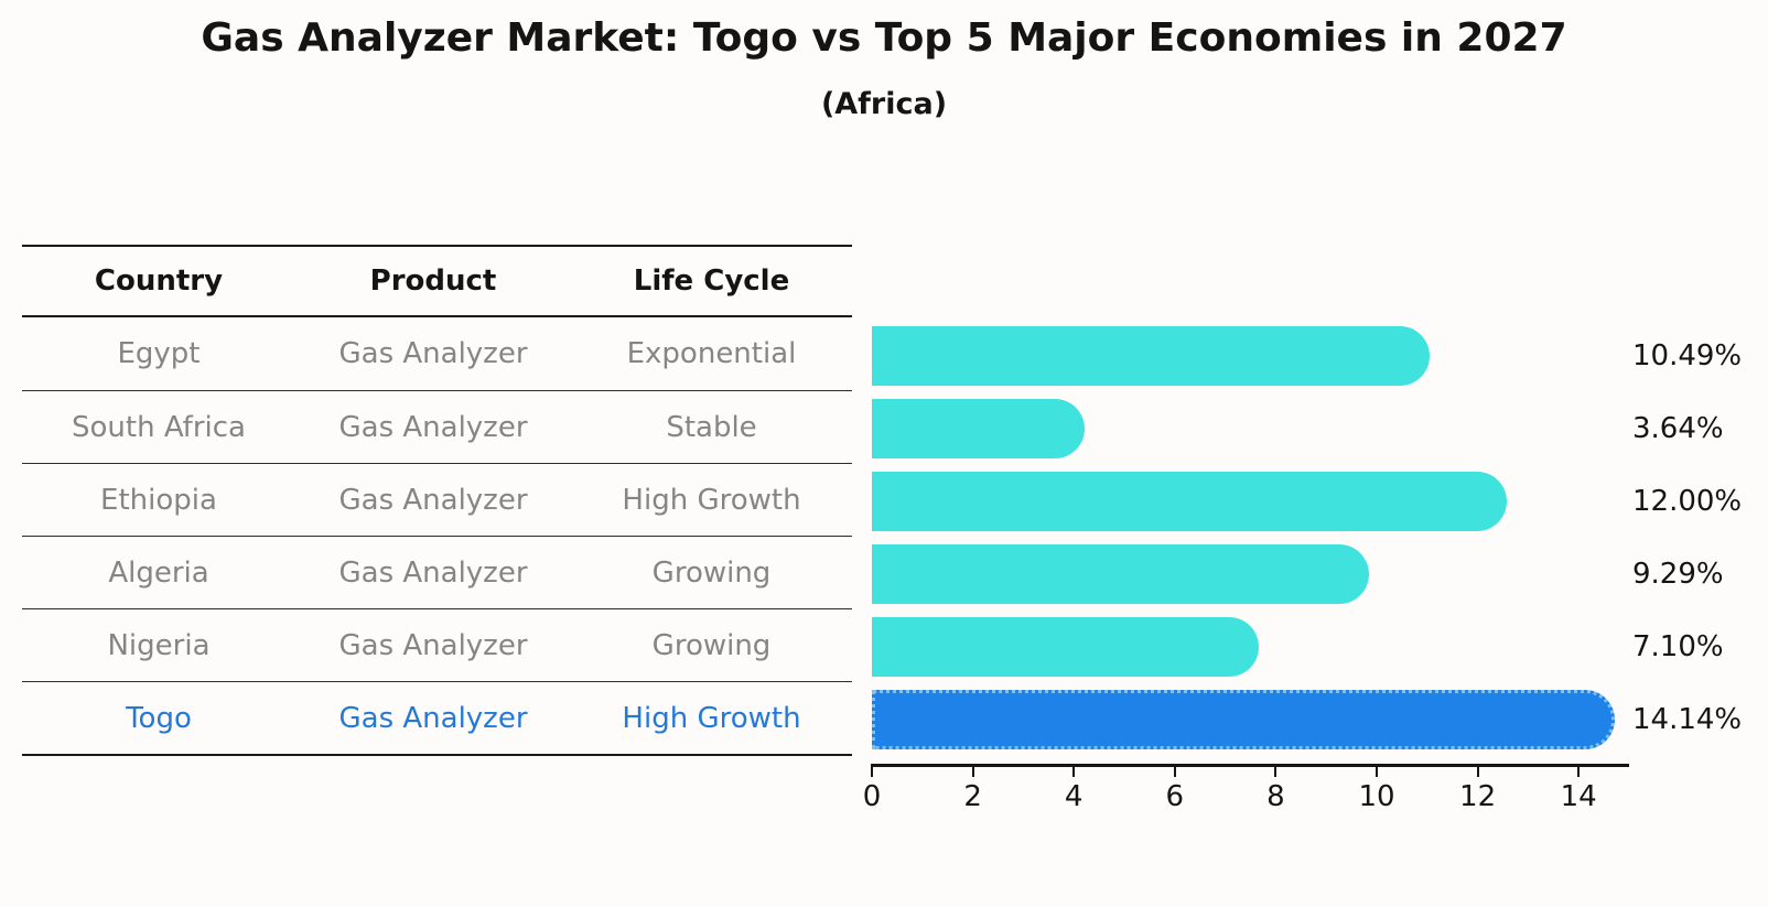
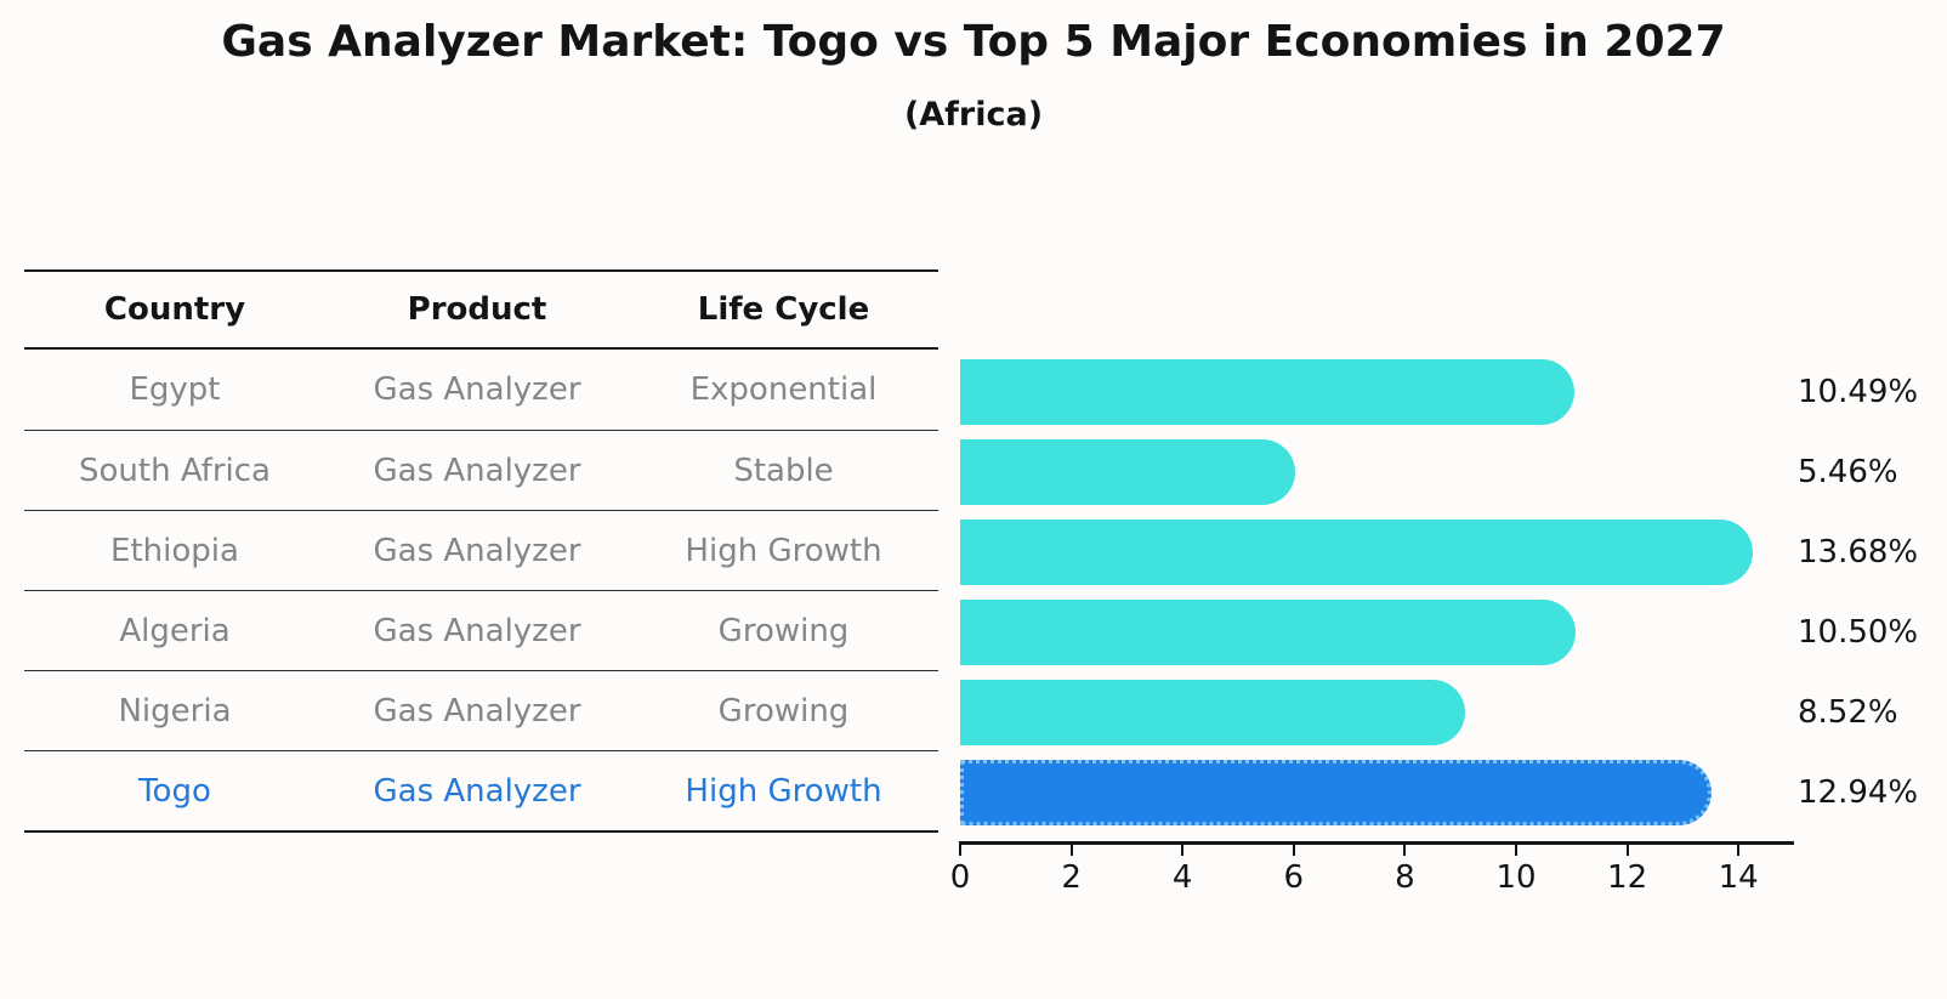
South Africa: 3.64% -> 5.46%
Ethiopia: 12.00% -> 13.68%
Algeria: 9.29% -> 10.50%
Nigeria: 7.10% -> 8.52%
Togo: 14.14% -> 12.94%
